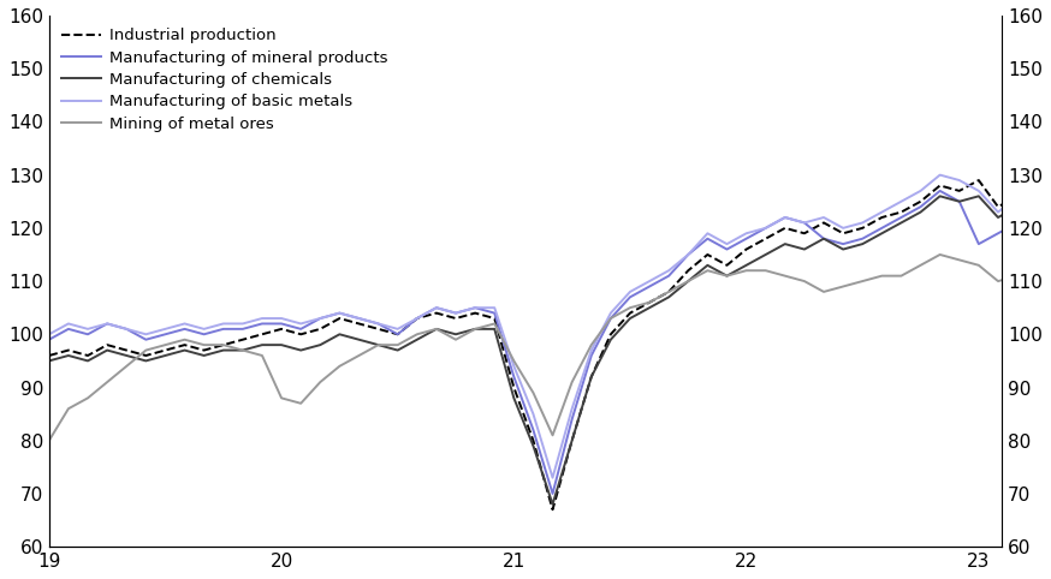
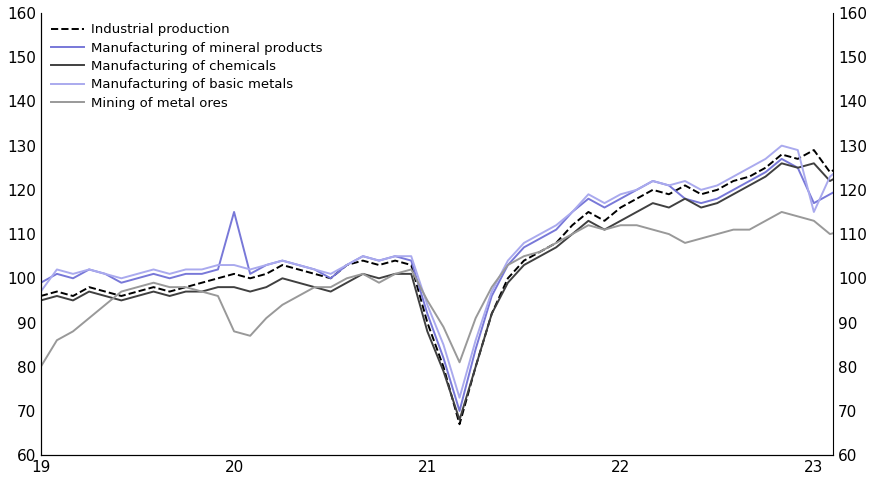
Manufacturing of basic metals/19: 100 -> 97
Manufacturing of mineral products/20: 102 -> 115
Manufacturing of basic metals/23: 127 -> 115
